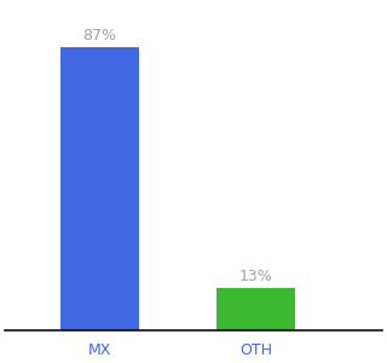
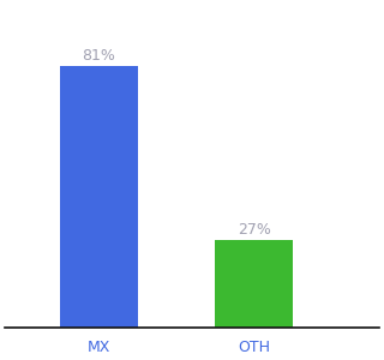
MX: 87% -> 81%
OTH: 13% -> 27%
